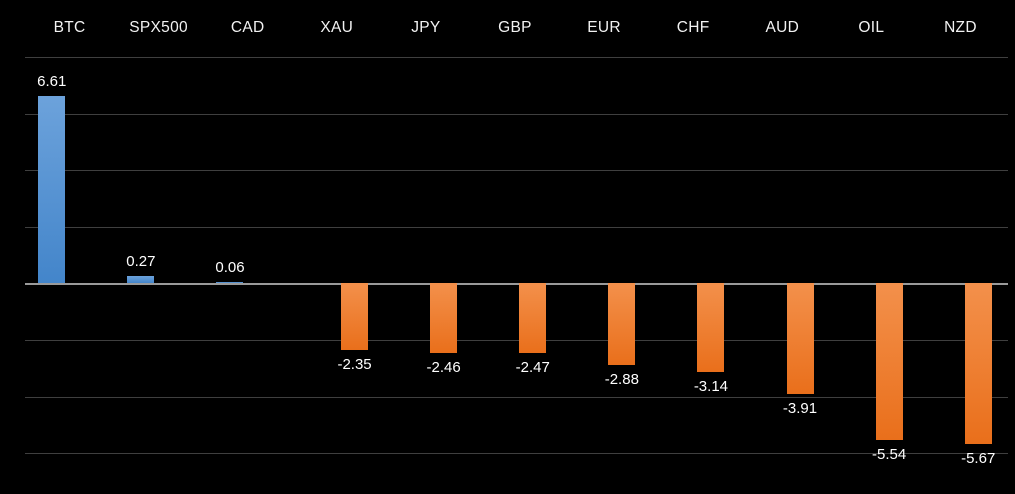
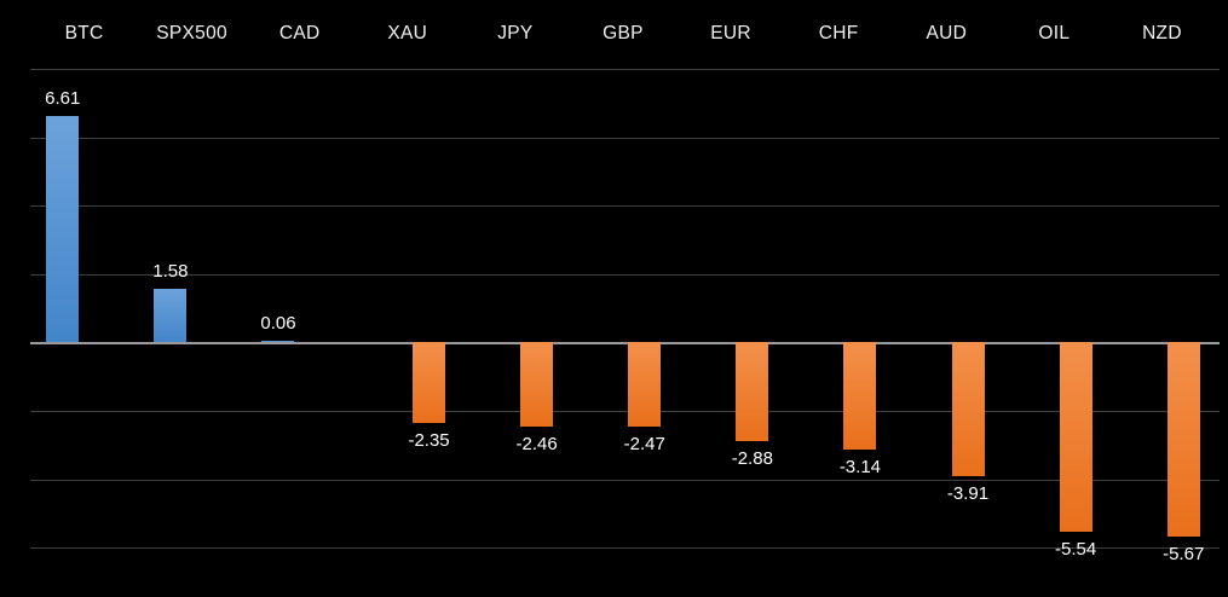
SPX500: 0.27 -> 1.58
